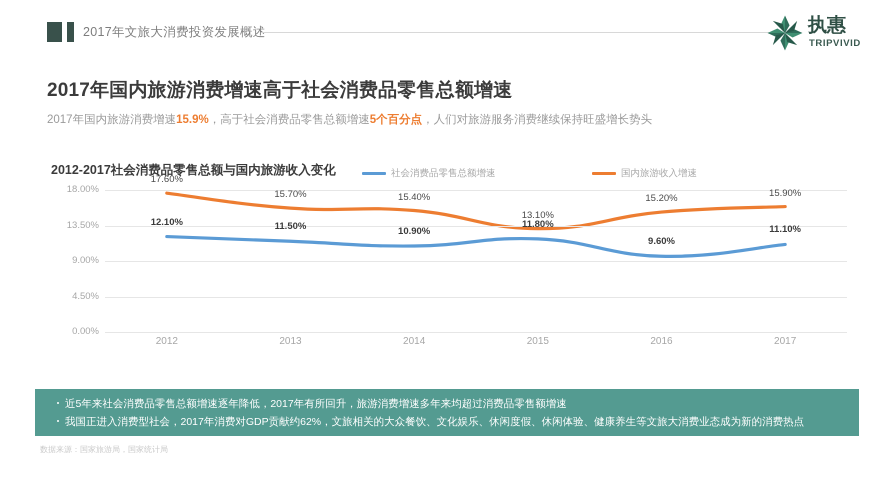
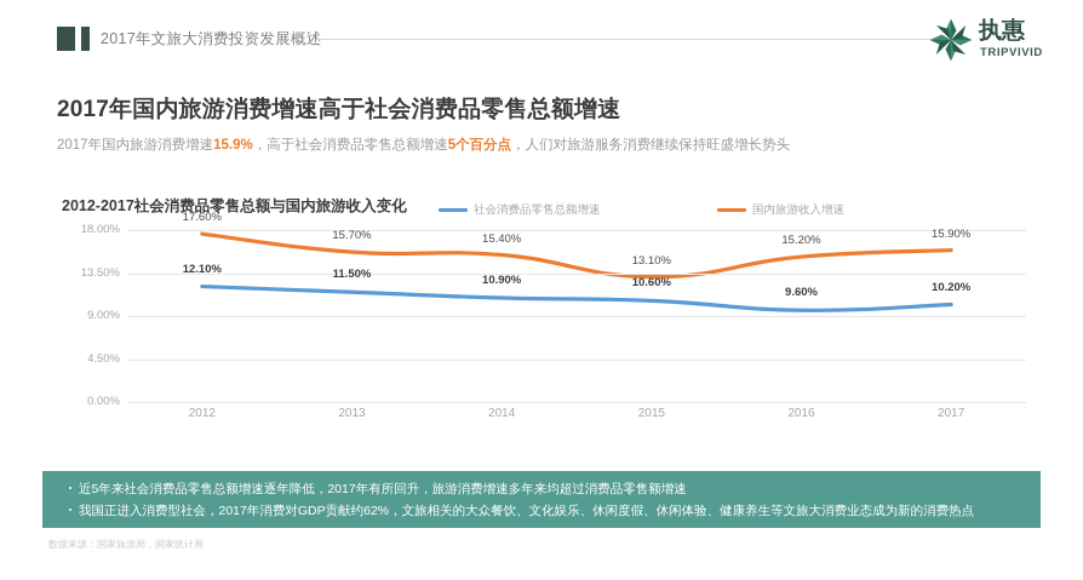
社会消费品零售总额增速/2015: 11.80% -> 10.60%
社会消费品零售总额增速/2017: 11.10% -> 10.20%
